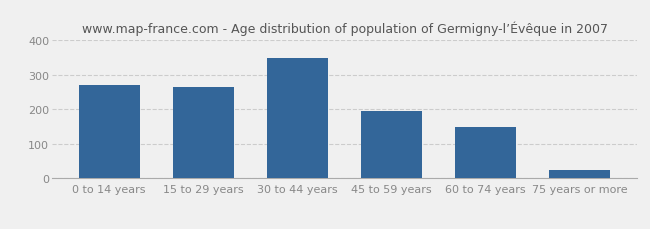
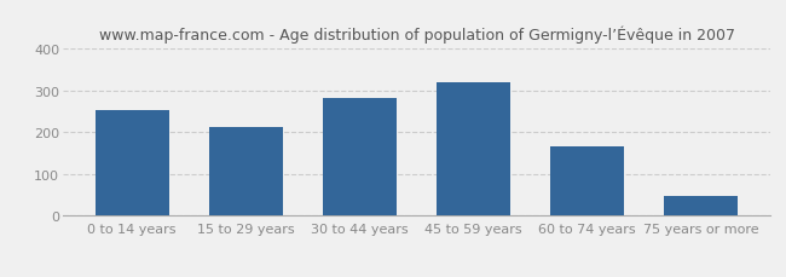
0 to 14 years: 270 -> 254
15 to 29 years: 265 -> 212
30 to 44 years: 350 -> 282
45 to 59 years: 195 -> 320
60 to 74 years: 150 -> 166
75 years or more: 25 -> 48
